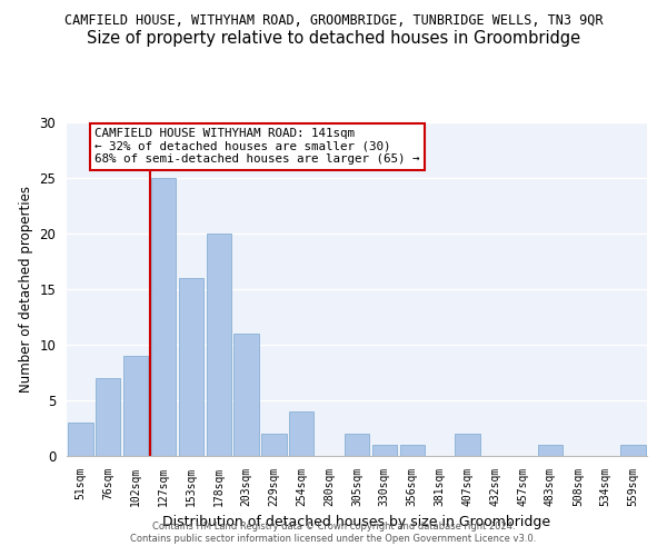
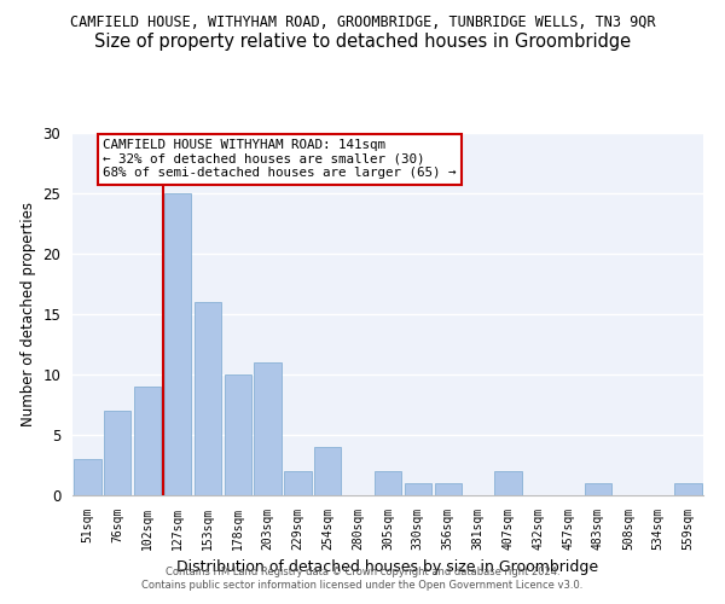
178sqm: 20 -> 10
